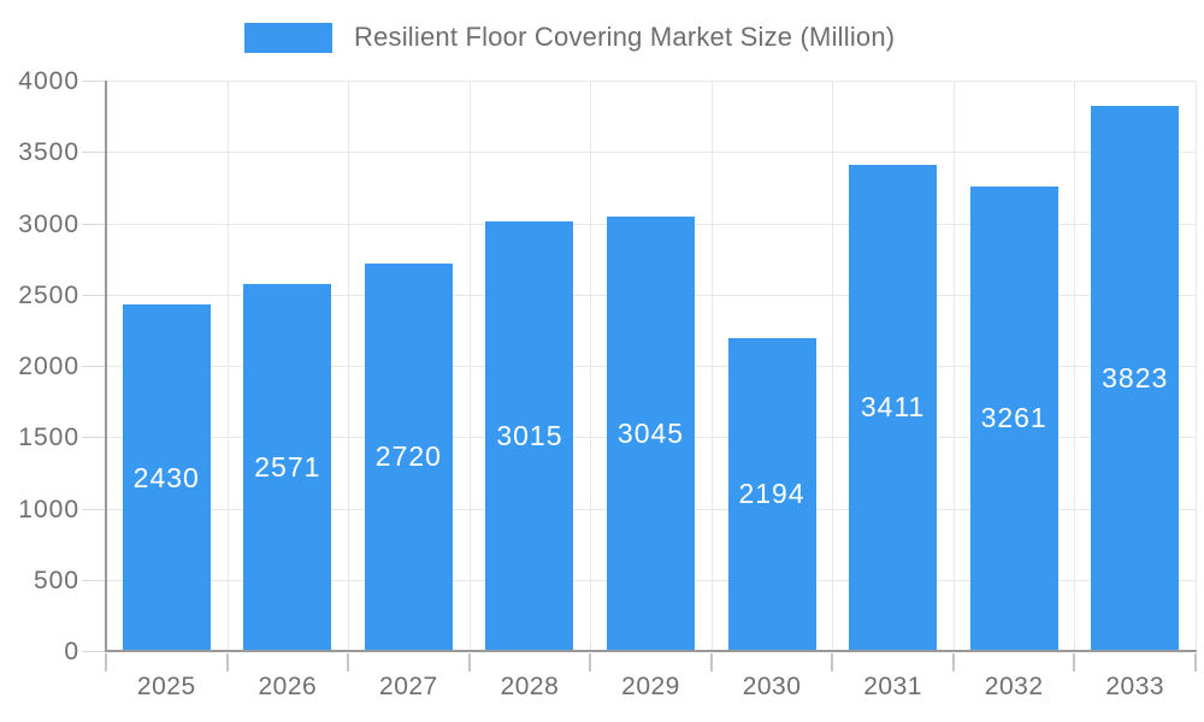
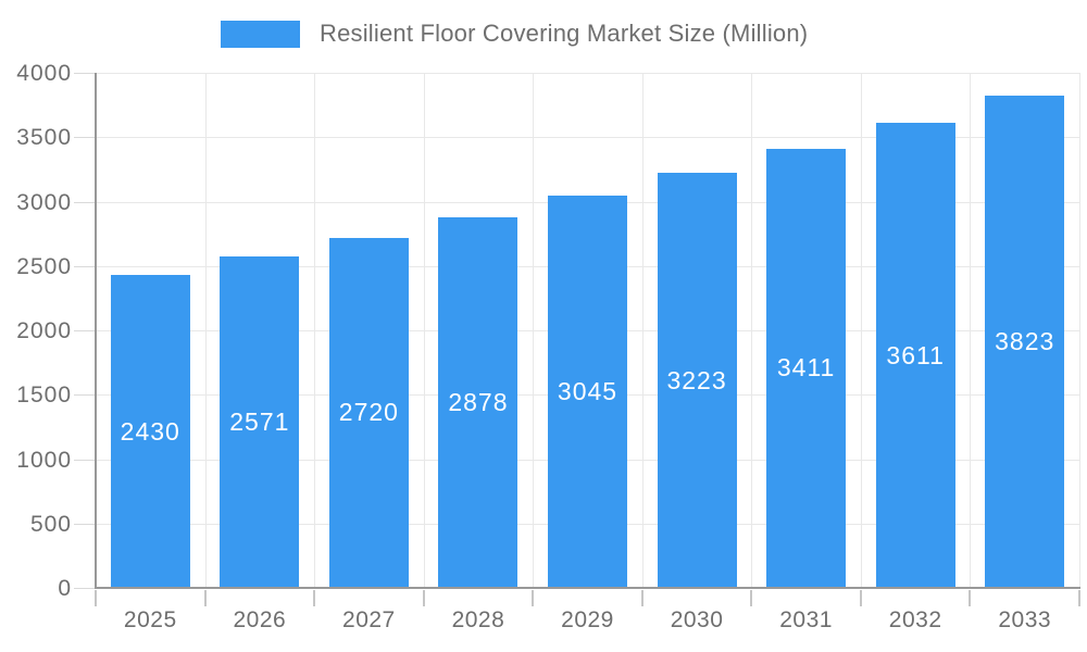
2028: 3015 -> 2878
2030: 2194 -> 3223
2032: 3261 -> 3611
